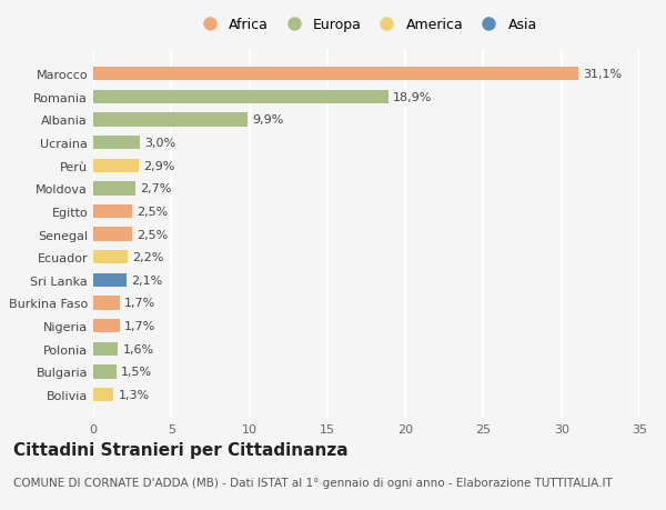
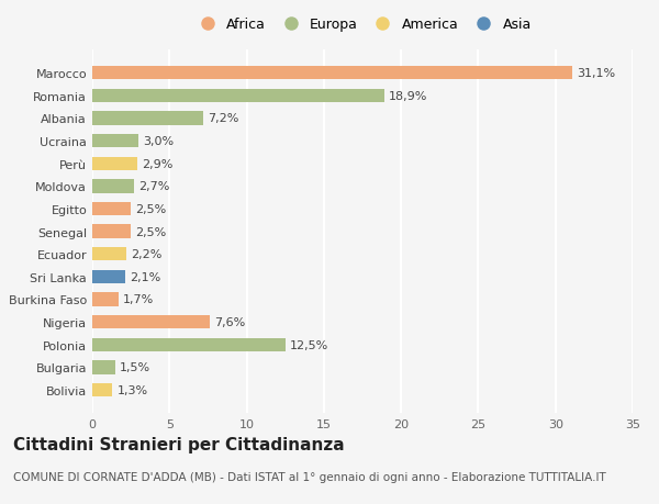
Albania: 9,9% -> 7,2%
Nigeria: 1,7% -> 7,6%
Polonia: 1,6% -> 12,5%
